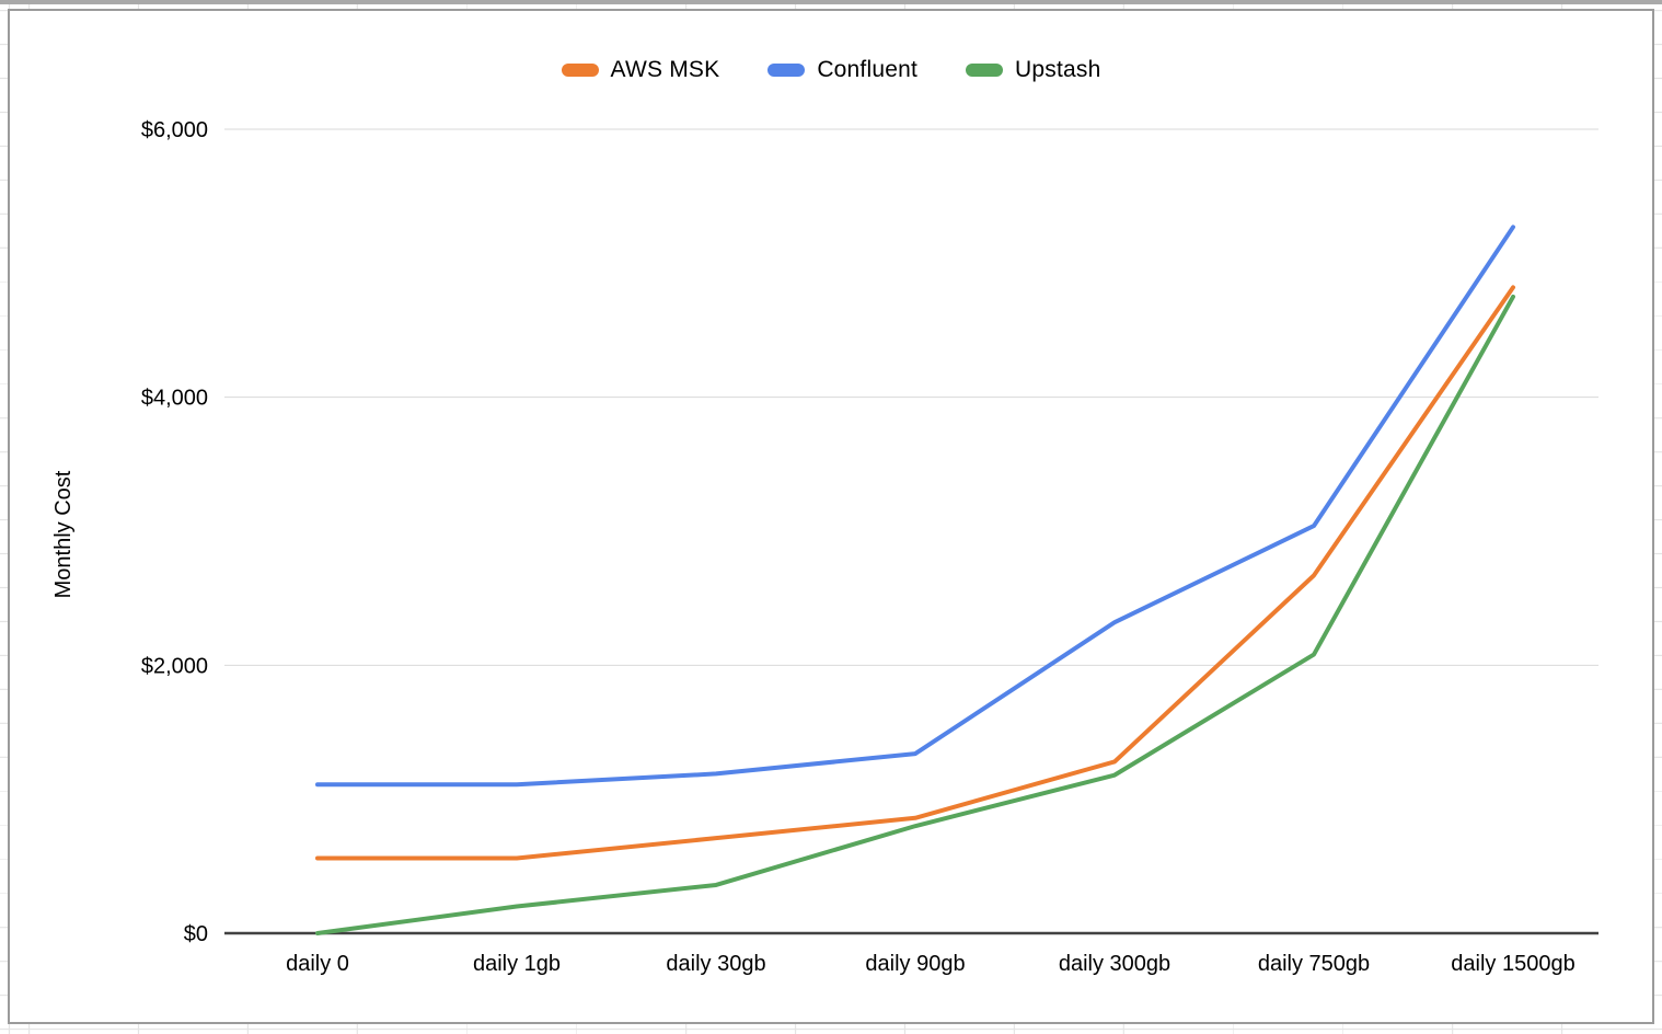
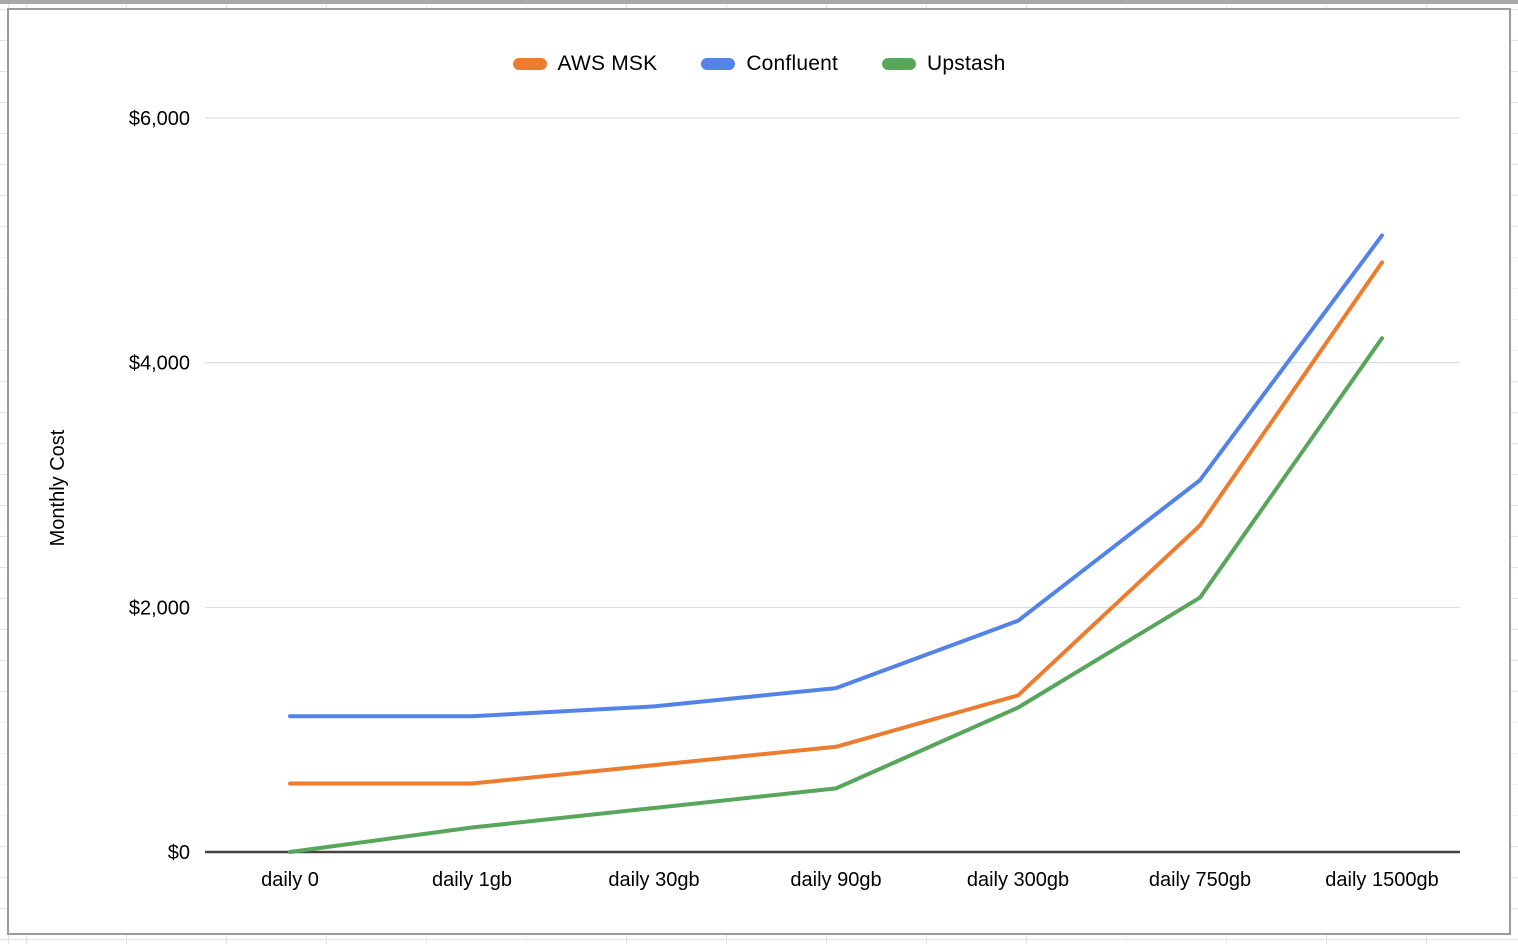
Upstash/daily 90gb: $800 -> $520
Confluent/daily 300gb: $2320 -> $1890
Confluent/daily 1500gb: $5270 -> $5040
Upstash/daily 1500gb: $4750 -> $4200
